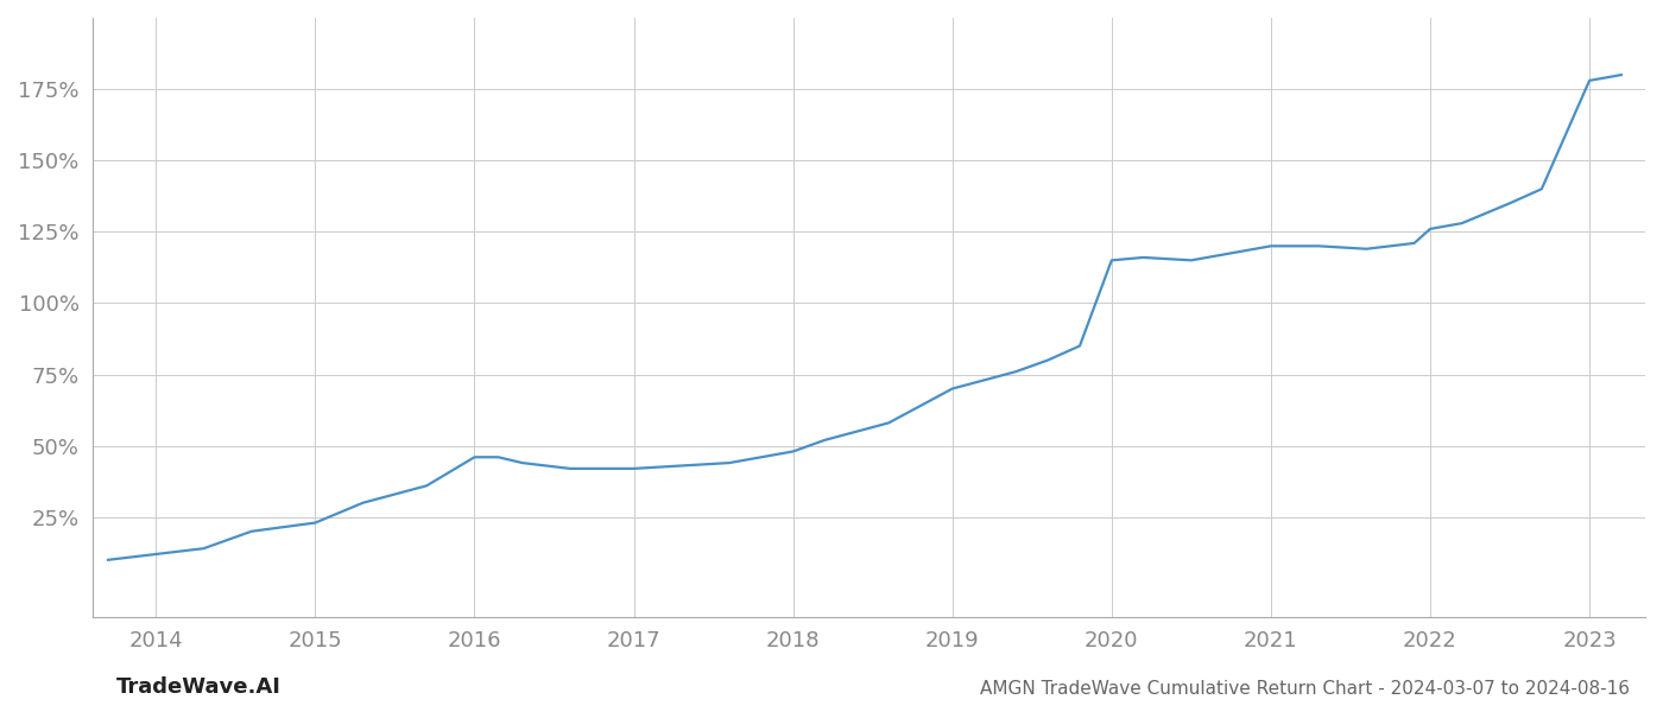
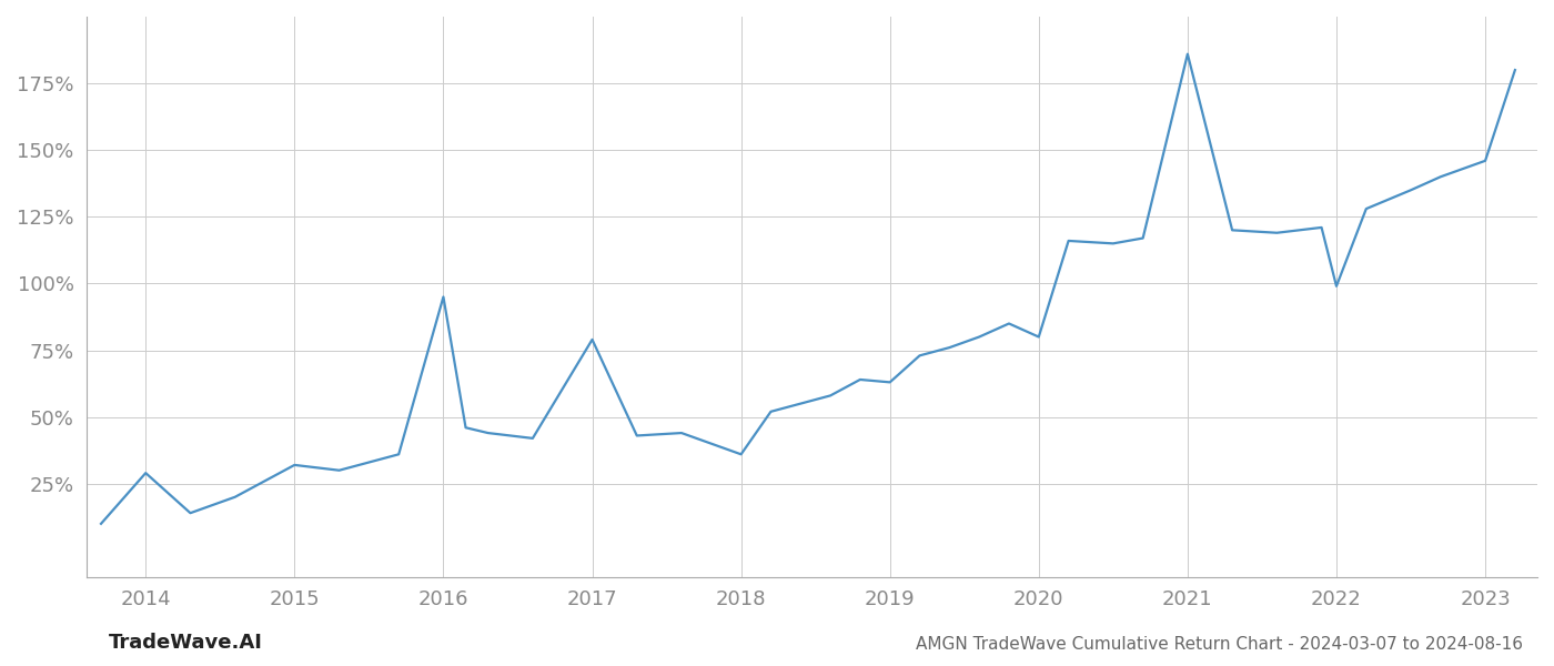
2014: 12% -> 29%
2015: 23% -> 32%
2016: 46% -> 95%
2017: 42% -> 79%
2018: 48% -> 36%
2019: 70% -> 63%
2020: 115% -> 80%
2021: 120% -> 186%
2022: 126% -> 99%
2023: 178% -> 146%
